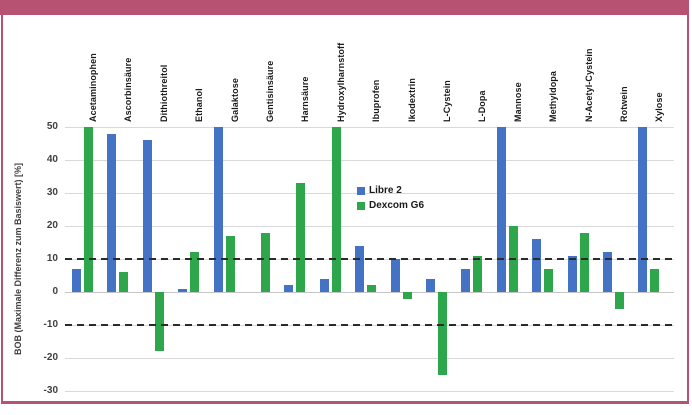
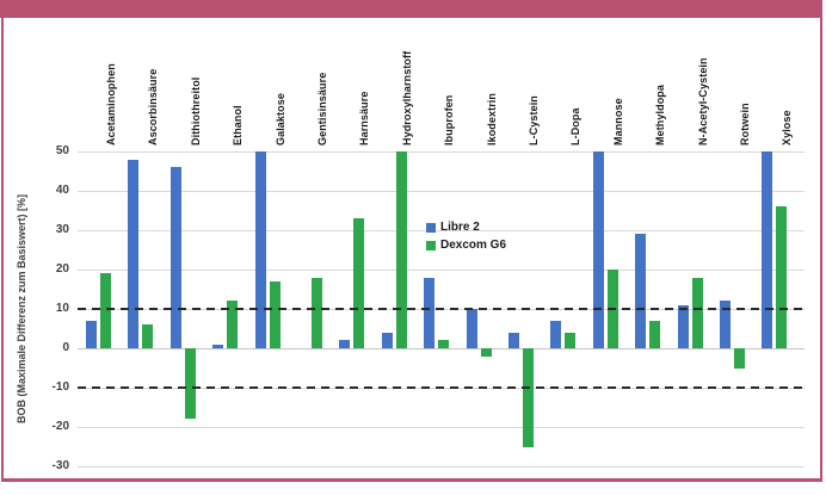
Dexcom G6/Acetaminophen: 50 -> 19
Libre 2/Ibuprofen: 14 -> 18
Dexcom G6/L-Dopa: 11 -> 4
Libre 2/Methyldopa: 16 -> 29
Dexcom G6/Xylose: 7 -> 36
